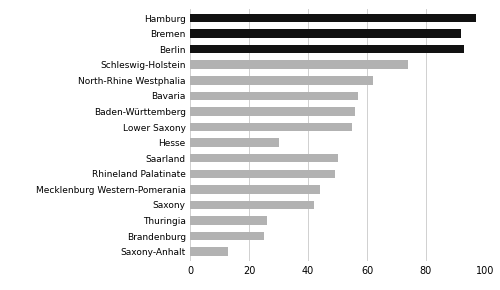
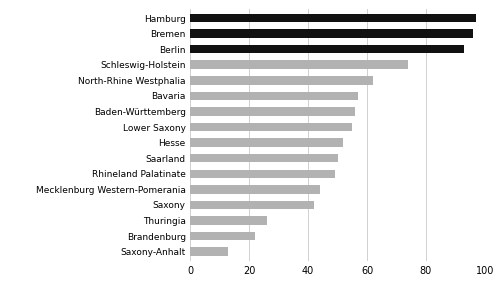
Bremen: 92 -> 96
Hesse: 30 -> 52
Brandenburg: 25 -> 22
